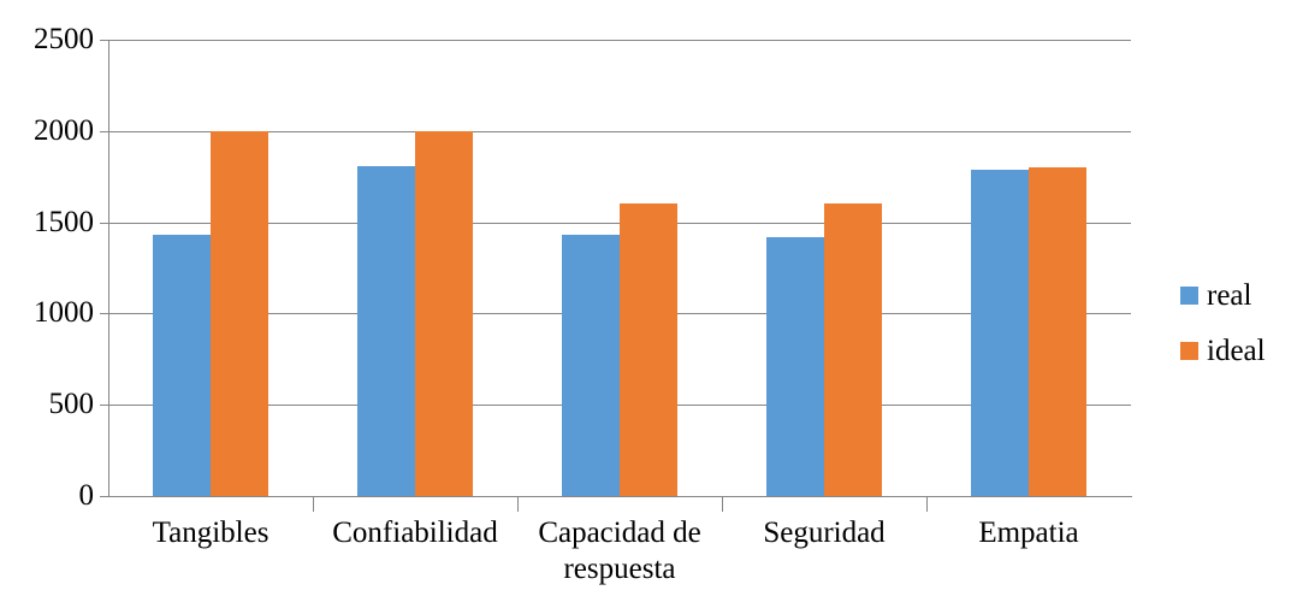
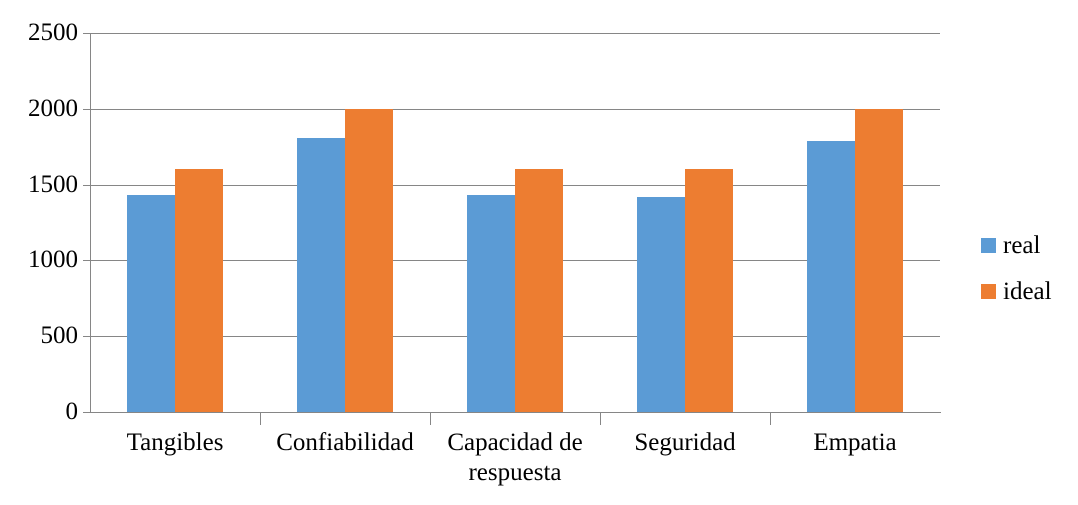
ideal/Tangibles: 2000 -> 1600
ideal/Empatia: 1800 -> 2000
